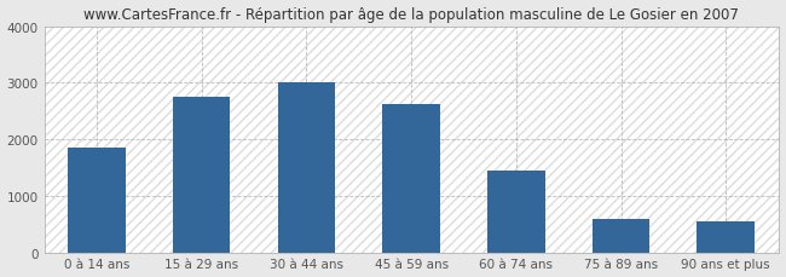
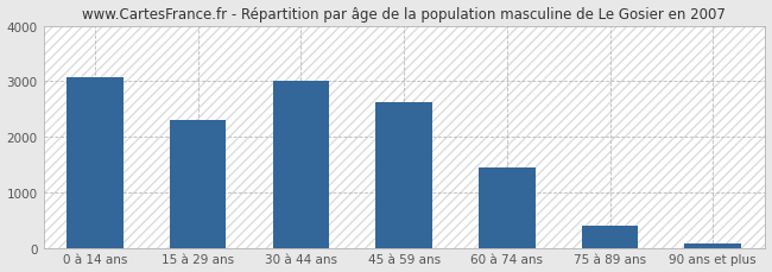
0 à 14 ans: 1850 -> 3080
15 à 29 ans: 2750 -> 2300
75 à 89 ans: 600 -> 400
90 ans et plus: 550 -> 80
